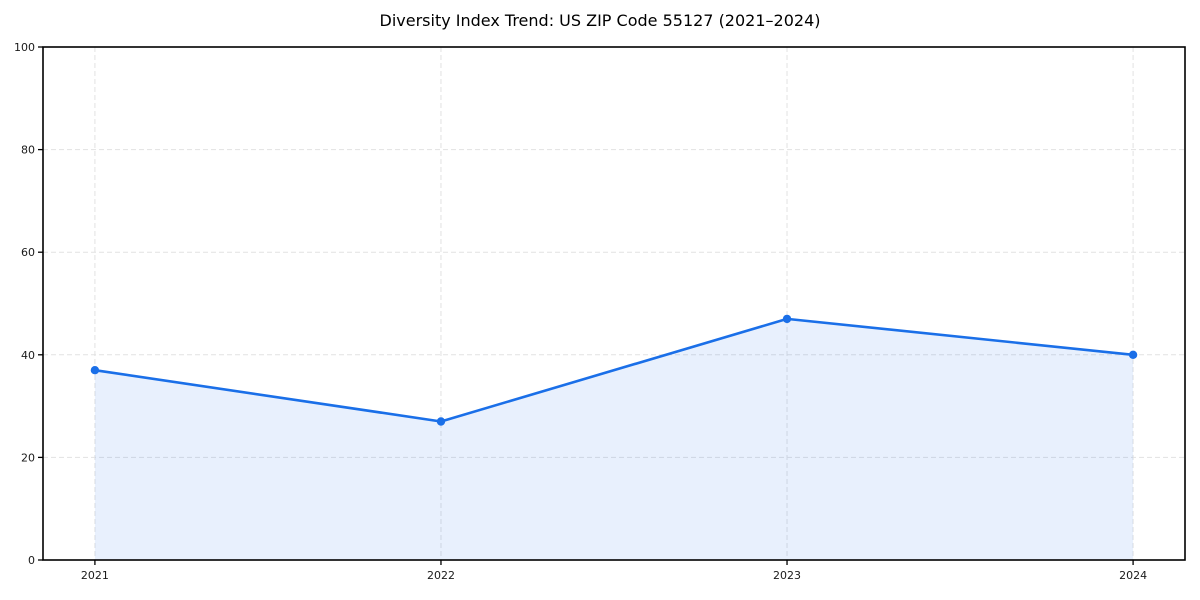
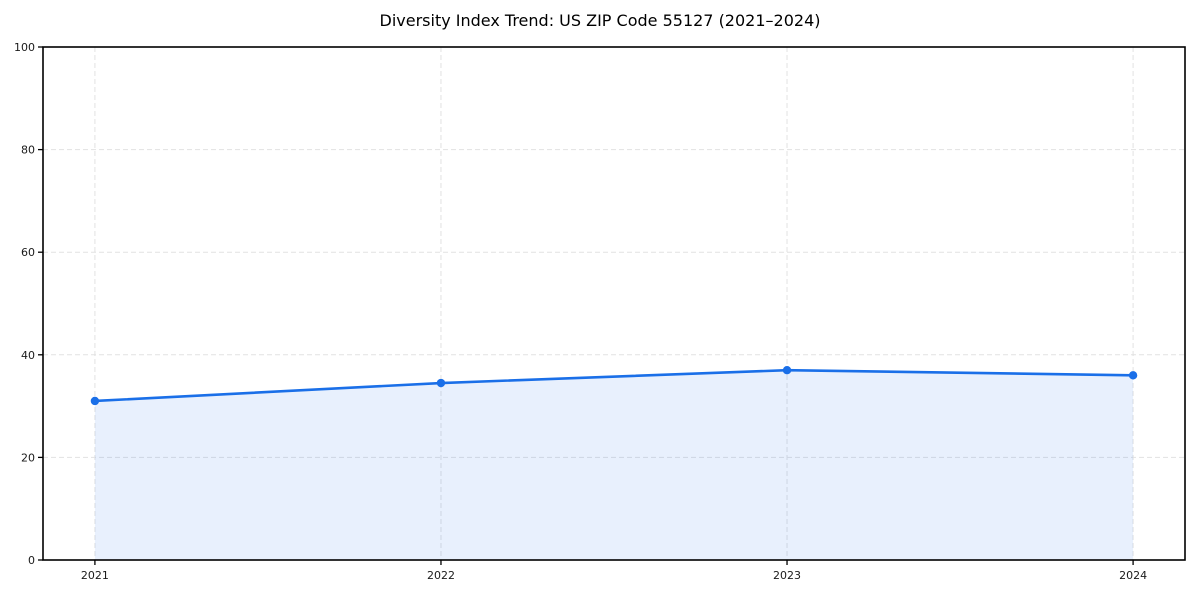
2021: 37 -> 31
2022: 27 -> 34
2023: 47 -> 37
2024: 40 -> 36
